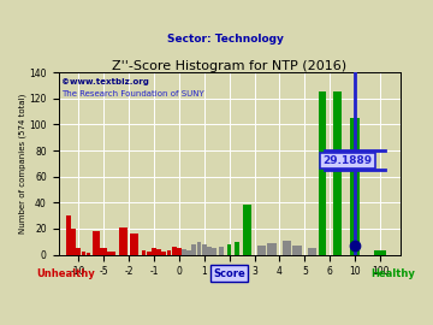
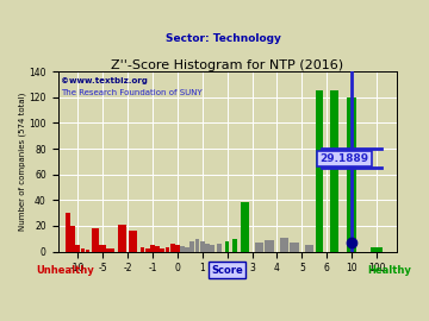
10: 105 -> 120
